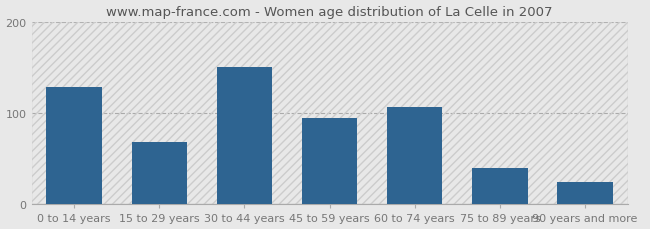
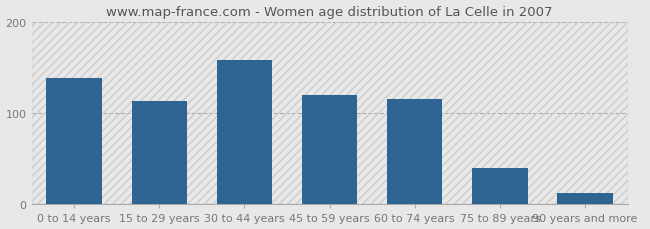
0 to 14 years: 128 -> 138
15 to 29 years: 68 -> 113
30 to 44 years: 150 -> 158
45 to 59 years: 94 -> 120
60 to 74 years: 106 -> 115
90 years and more: 24 -> 13
